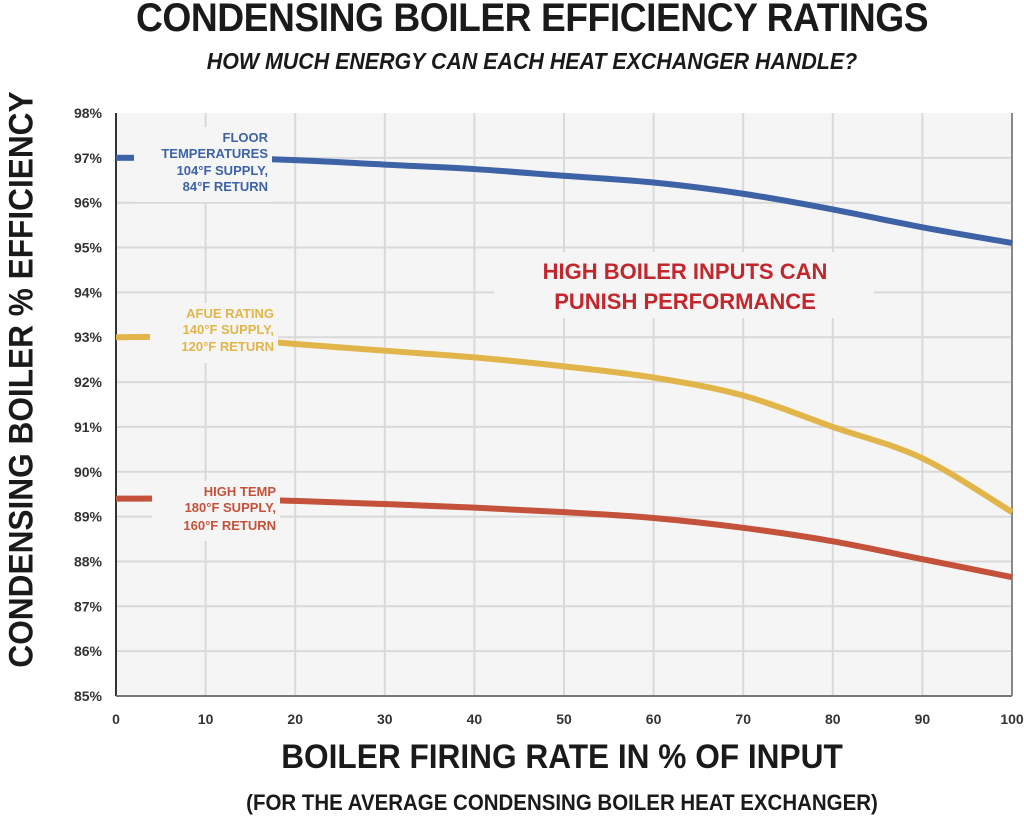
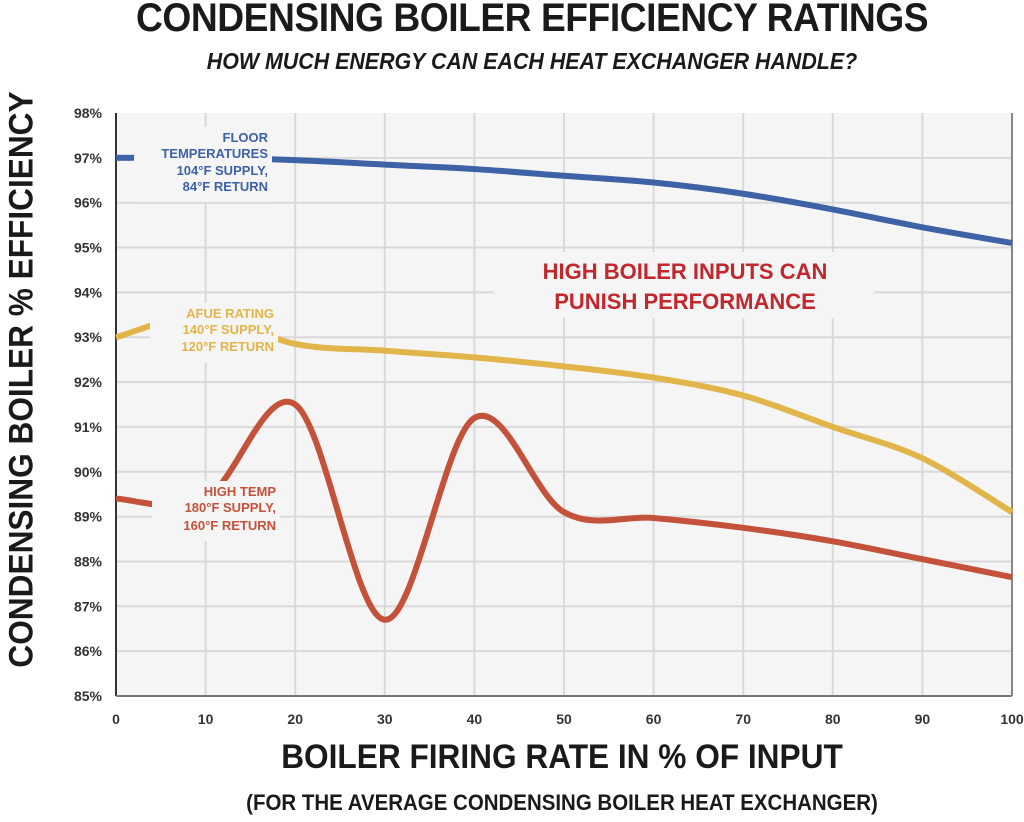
AFUE RATING 140°F SUPPLY, 120°F RETURN/10: 93.0% -> 93.5%
HIGH TEMP 180°F SUPPLY, 160°F RETURN/20: 89.3% -> 91.5%
HIGH TEMP 180°F SUPPLY, 160°F RETURN/30: 89.3% -> 86.7%
HIGH TEMP 180°F SUPPLY, 160°F RETURN/40: 89.2% -> 91.2%
